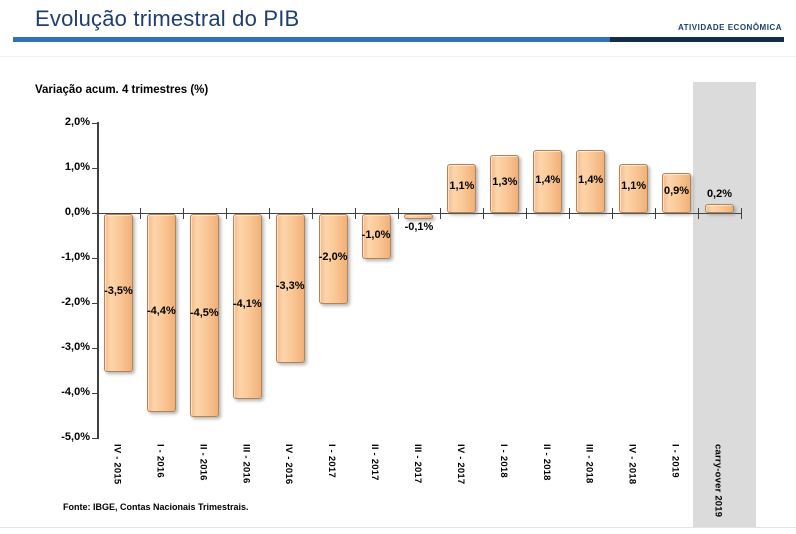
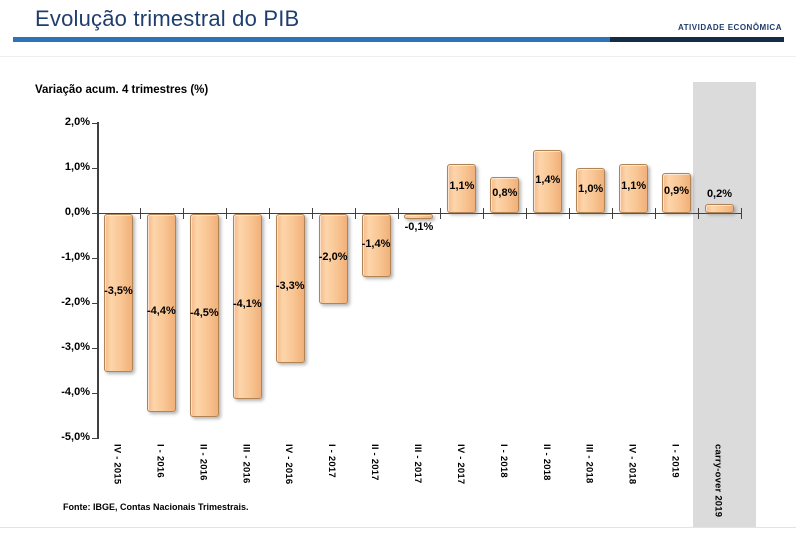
II - 2017: -1,0% -> -1,4%
I - 2018: 1,3% -> 0,8%
III - 2018: 1,4% -> 1,0%
